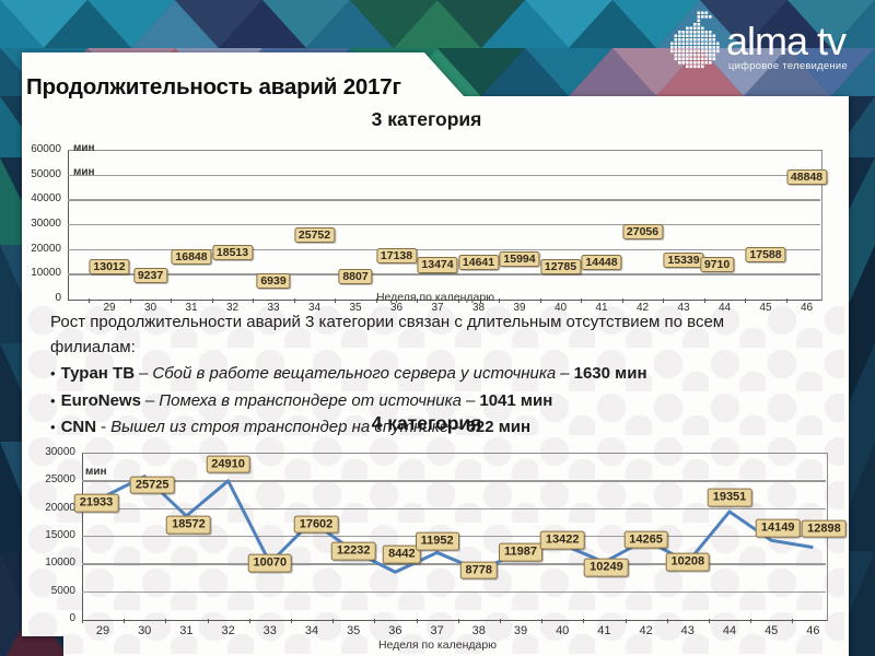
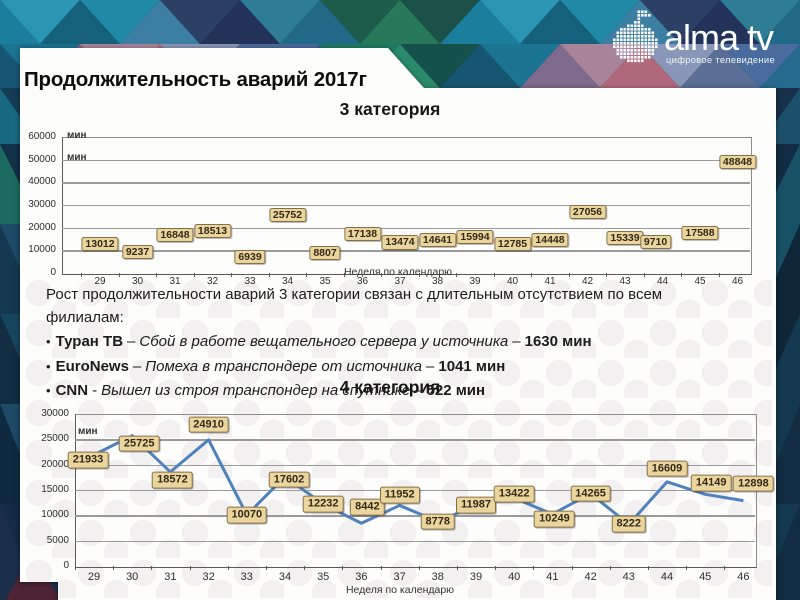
4 категория/43: 10208 -> 8222
4 категория/44: 19351 -> 16609
